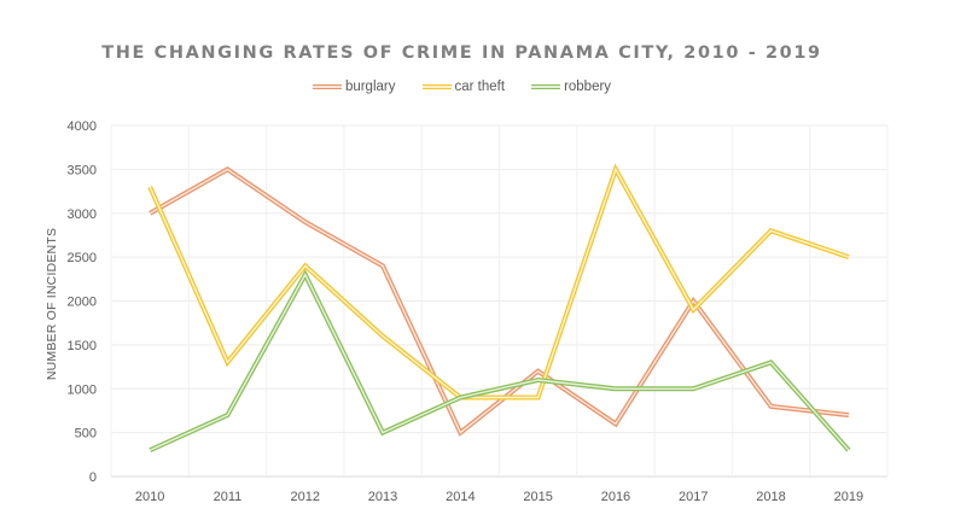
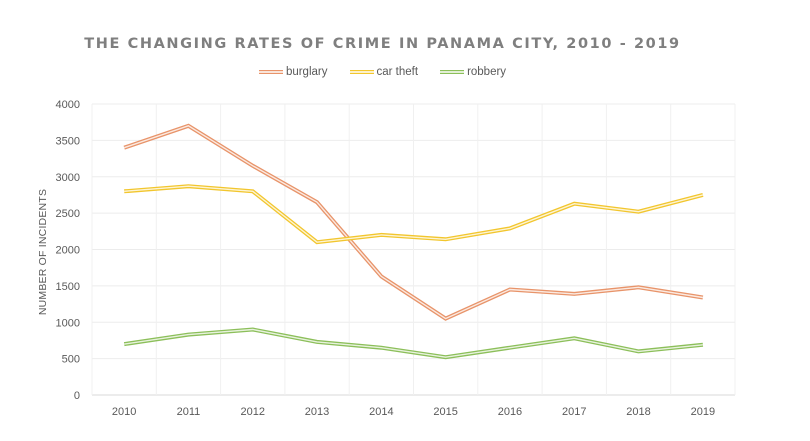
burglary/2010: 3000 -> 3400
car theft/2010: 3300 -> 2800
robbery/2010: 300 -> 700
burglary/2011: 3500 -> 3700
car theft/2011: 1300 -> 2900
robbery/2011: 700 -> 800
burglary/2012: 2900 -> 3200
car theft/2012: 2400 -> 2800
robbery/2012: 2300 -> 900
burglary/2013: 2400 -> 2600
car theft/2013: 1600 -> 2100
robbery/2013: 500 -> 700
burglary/2014: 500 -> 1600
car theft/2014: 900 -> 2200
robbery/2014: 900 -> 600
burglary/2015: 1200 -> 1000
car theft/2015: 900 -> 2100
robbery/2015: 1100 -> 500
burglary/2016: 600 -> 1400
car theft/2016: 3500 -> 2300
robbery/2016: 1000 -> 600
burglary/2017: 2000 -> 1400
car theft/2017: 1900 -> 2600
robbery/2017: 1000 -> 800
burglary/2018: 800 -> 1500
car theft/2018: 2800 -> 2500
robbery/2018: 1300 -> 600
burglary/2019: 700 -> 1300
car theft/2019: 2500 -> 2800
robbery/2019: 300 -> 700
